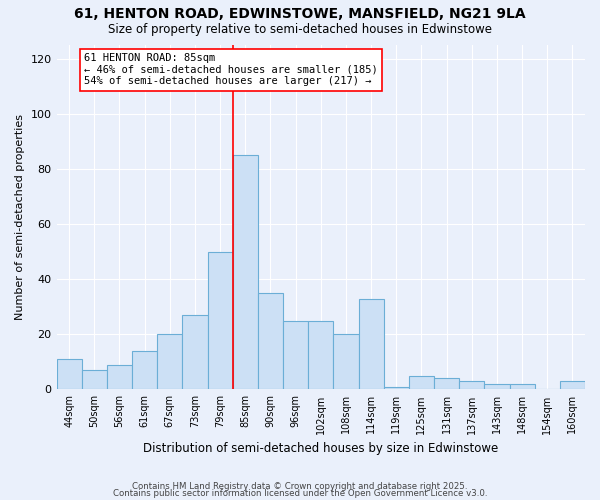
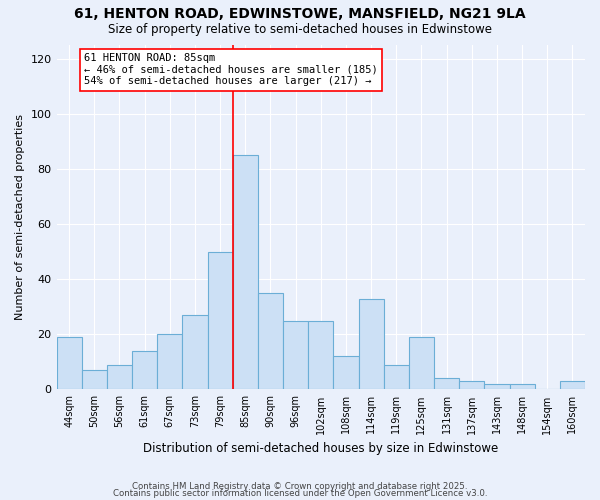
44sqm: 11 -> 19
108sqm: 20 -> 12
119sqm: 1 -> 9
125sqm: 5 -> 19
